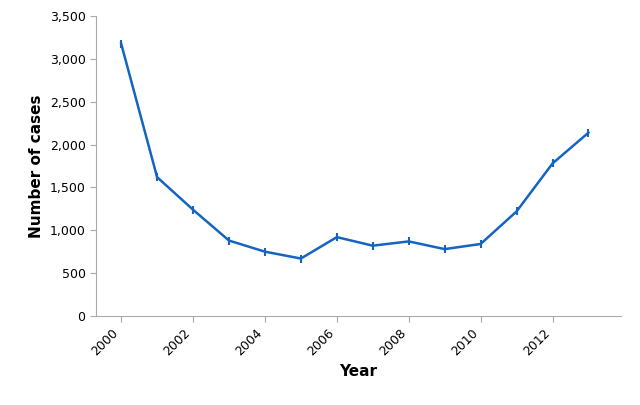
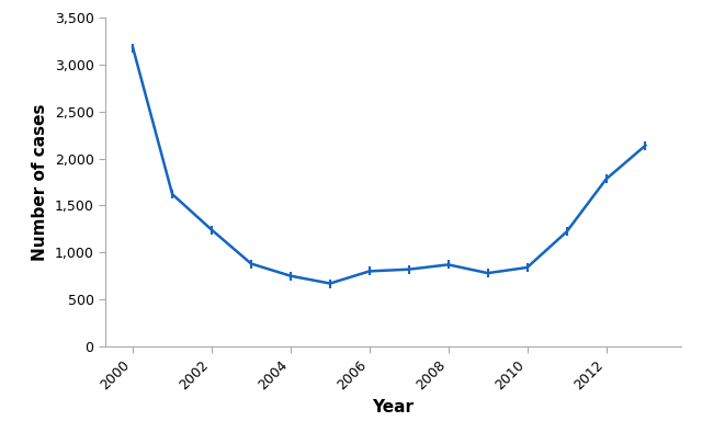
2006: 920 -> 800
